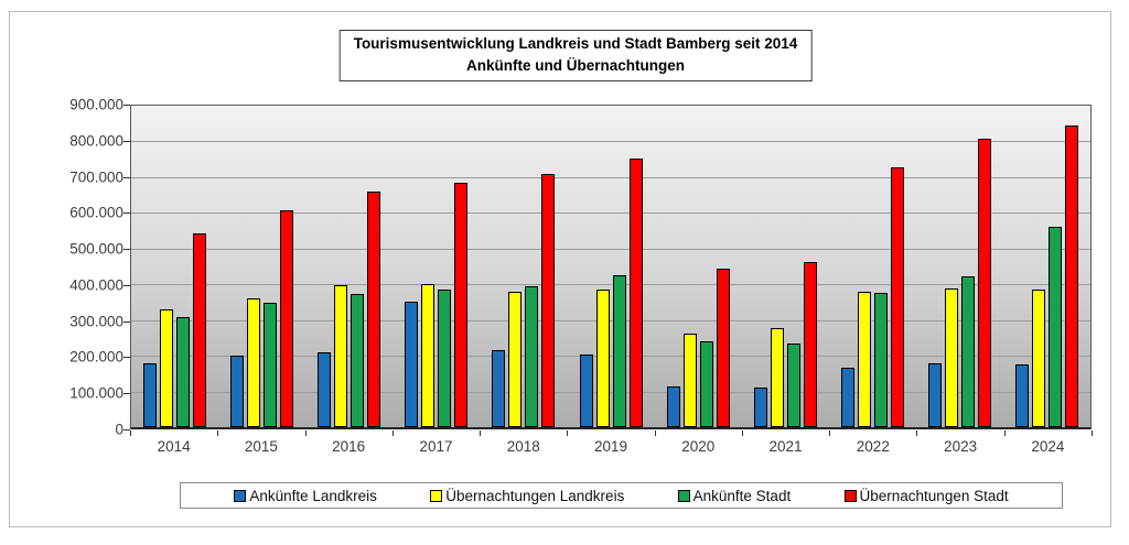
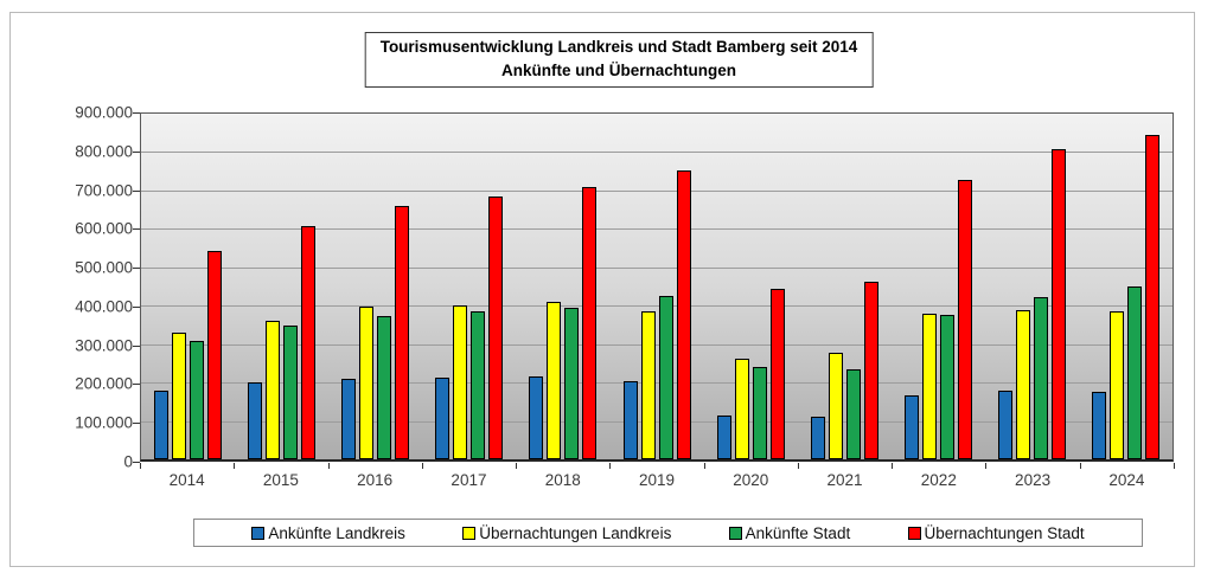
Ankünfte Landkreis/2017: 350000 -> 210000
Übernachtungen Landkreis/2018: 380000 -> 410000
Ankünfte Stadt/2024: 560000 -> 450000
